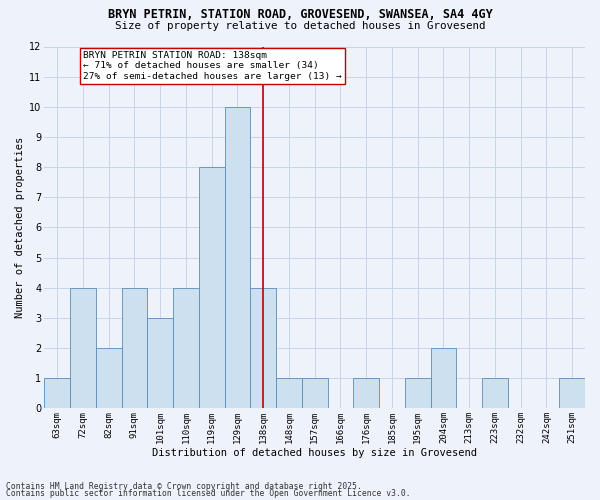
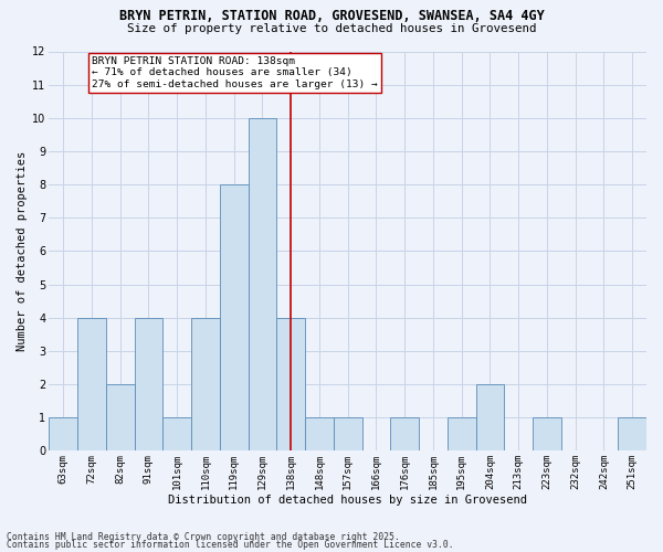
101sqm: 3 -> 1
